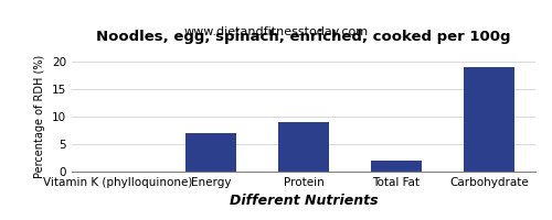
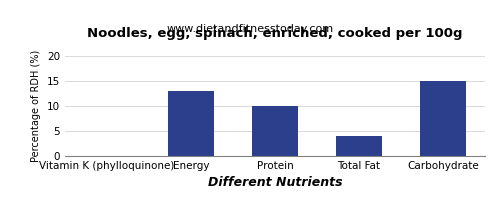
Energy: 7 -> 13
Protein: 9 -> 10
Total Fat: 2 -> 4
Carbohydrate: 19 -> 15
